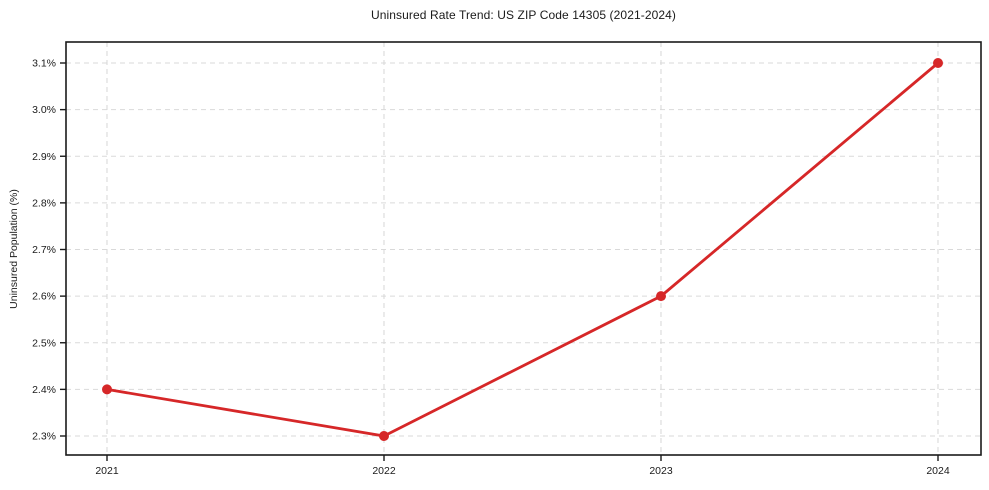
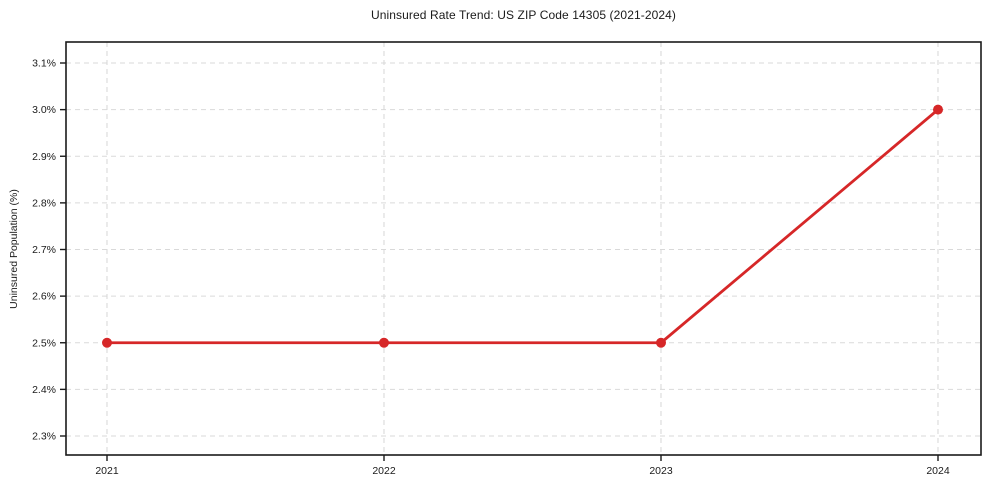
2021: 2.4% -> 2.5%
2022: 2.3% -> 2.5%
2023: 2.6% -> 2.5%
2024: 3.1% -> 3.0%
